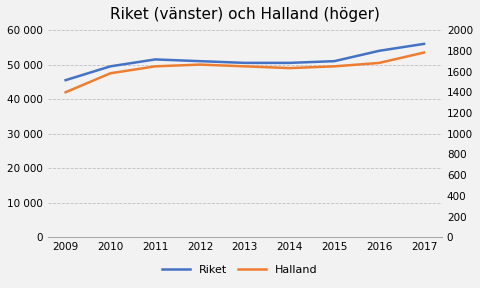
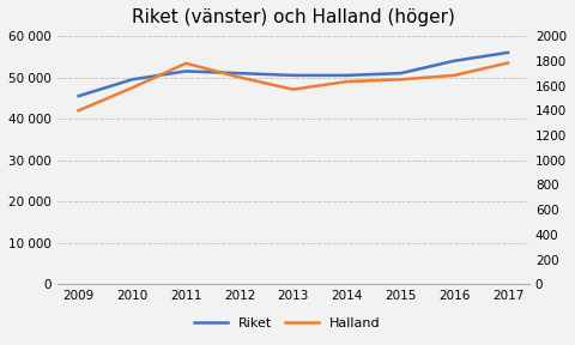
Halland/2011: 1650 -> 1780
Halland/2013: 1650 -> 1570
